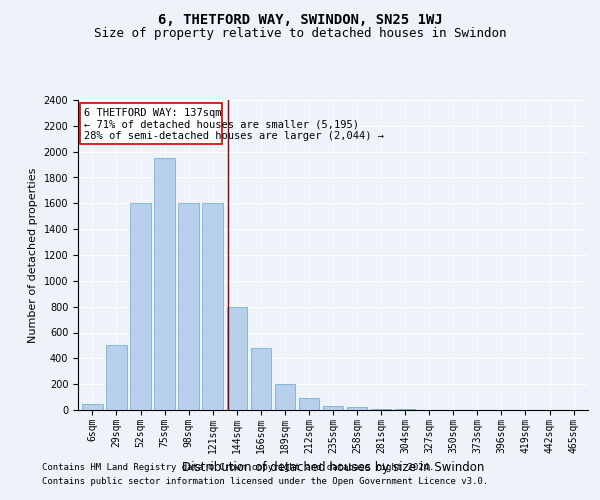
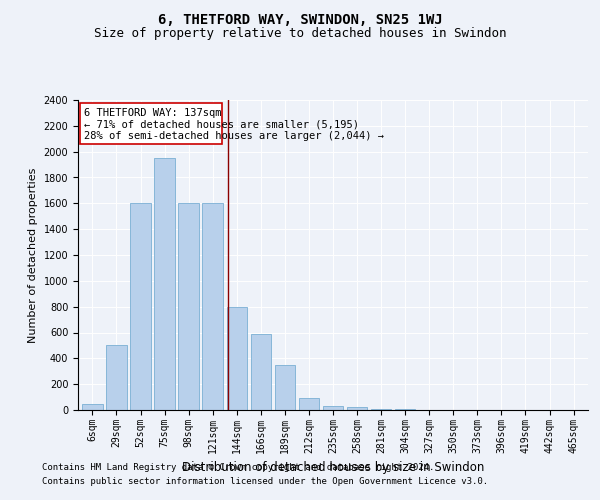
166sqm: 480 -> 590
189sqm: 200 -> 350
